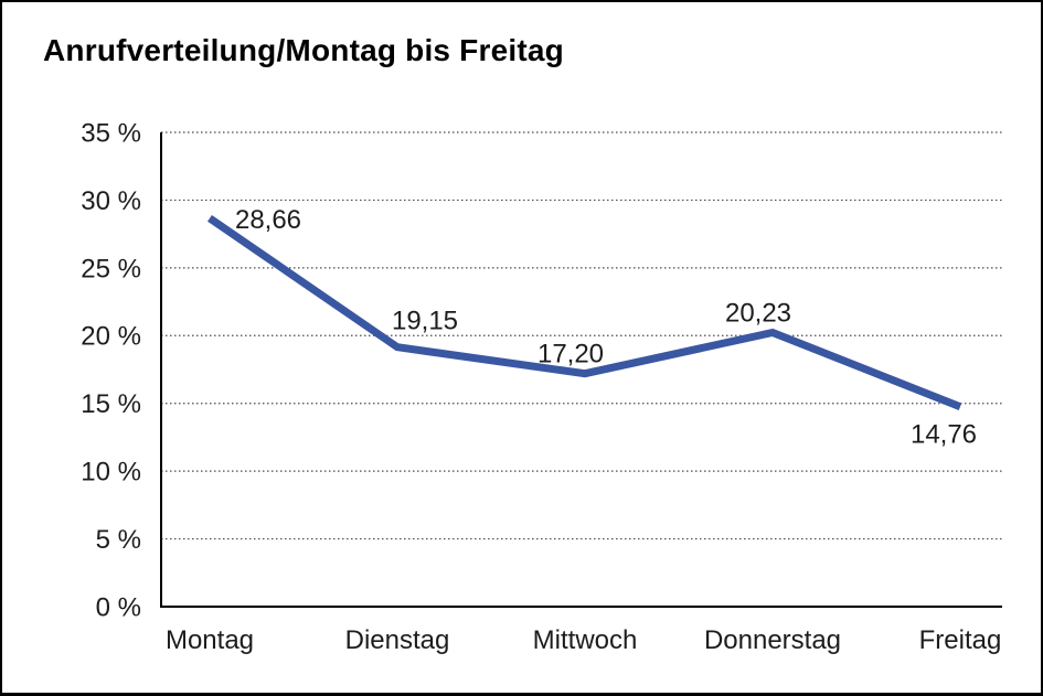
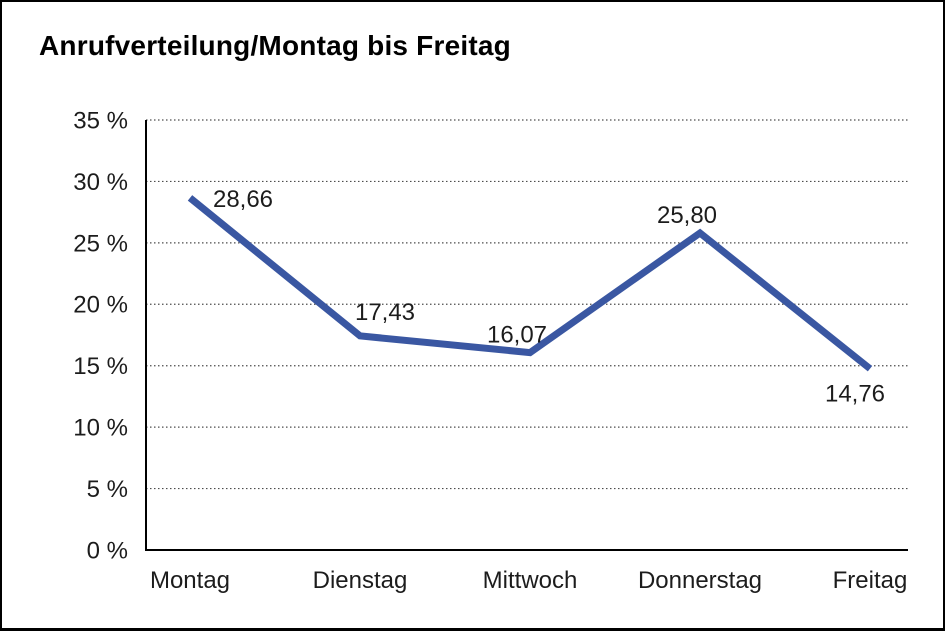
Dienstag: 19,15 -> 17,43
Mittwoch: 17,20 -> 16,07
Donnerstag: 20,23 -> 25,80
